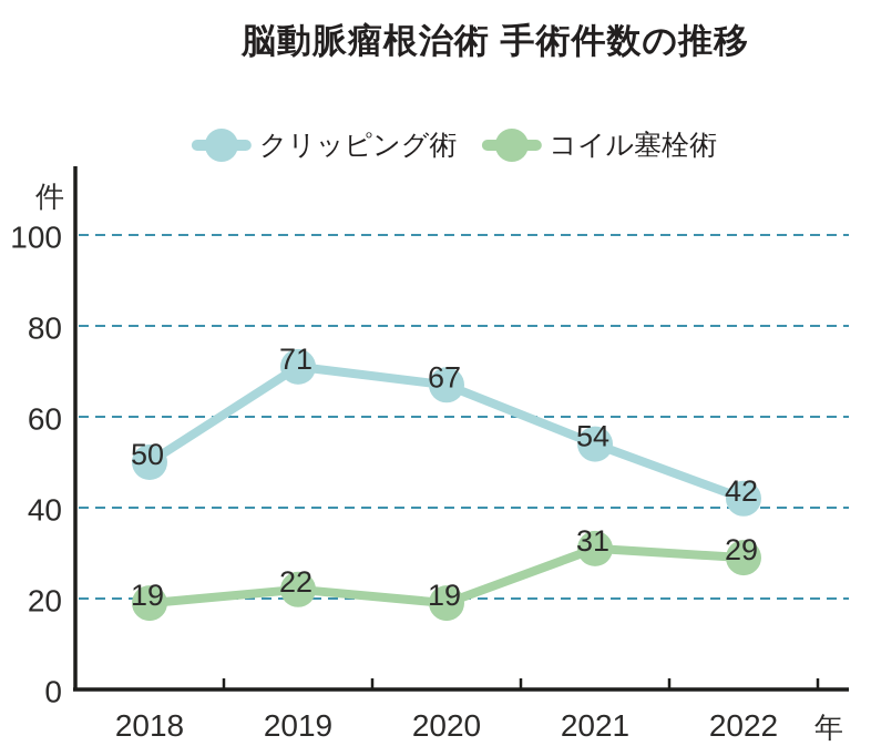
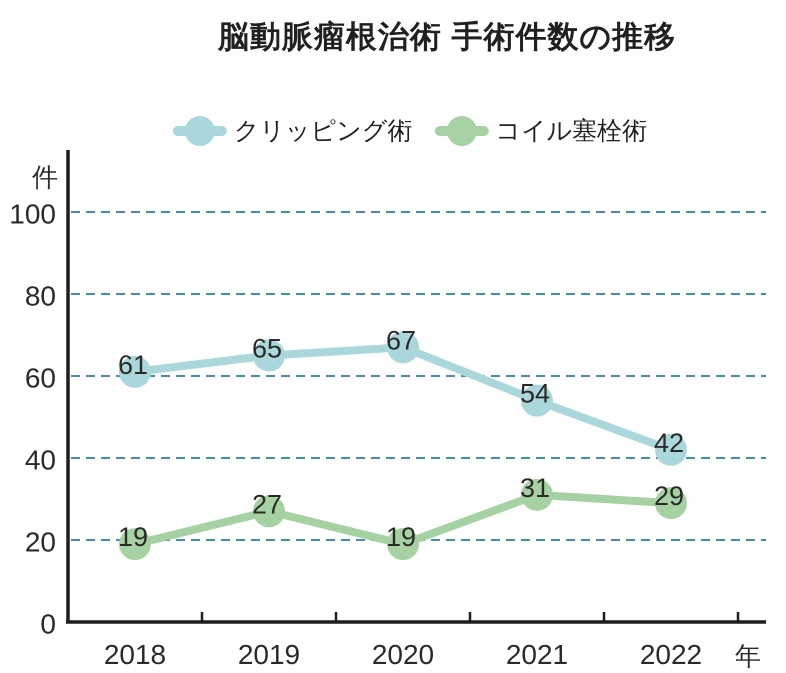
クリッピング術/2018: 50 -> 61
クリッピング術/2019: 71 -> 65
コイル塞栓術/2019: 22 -> 27
